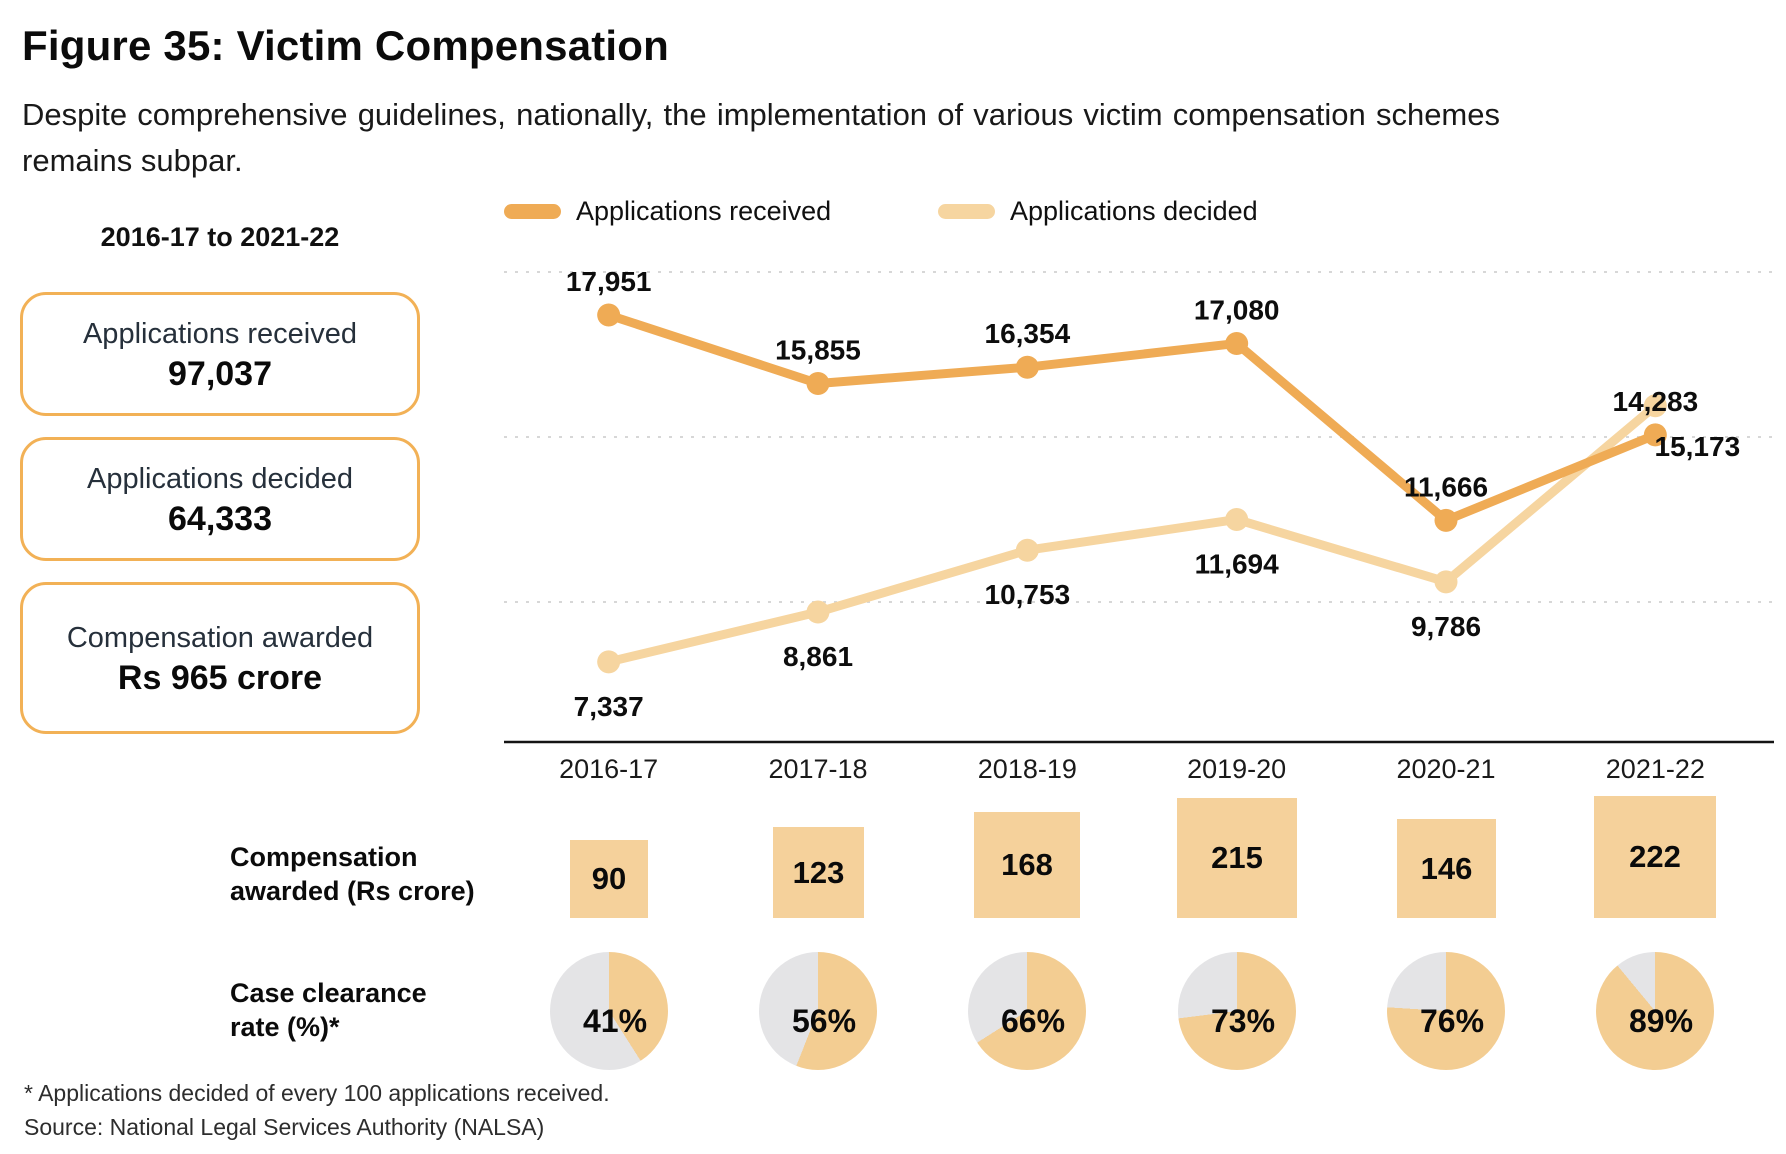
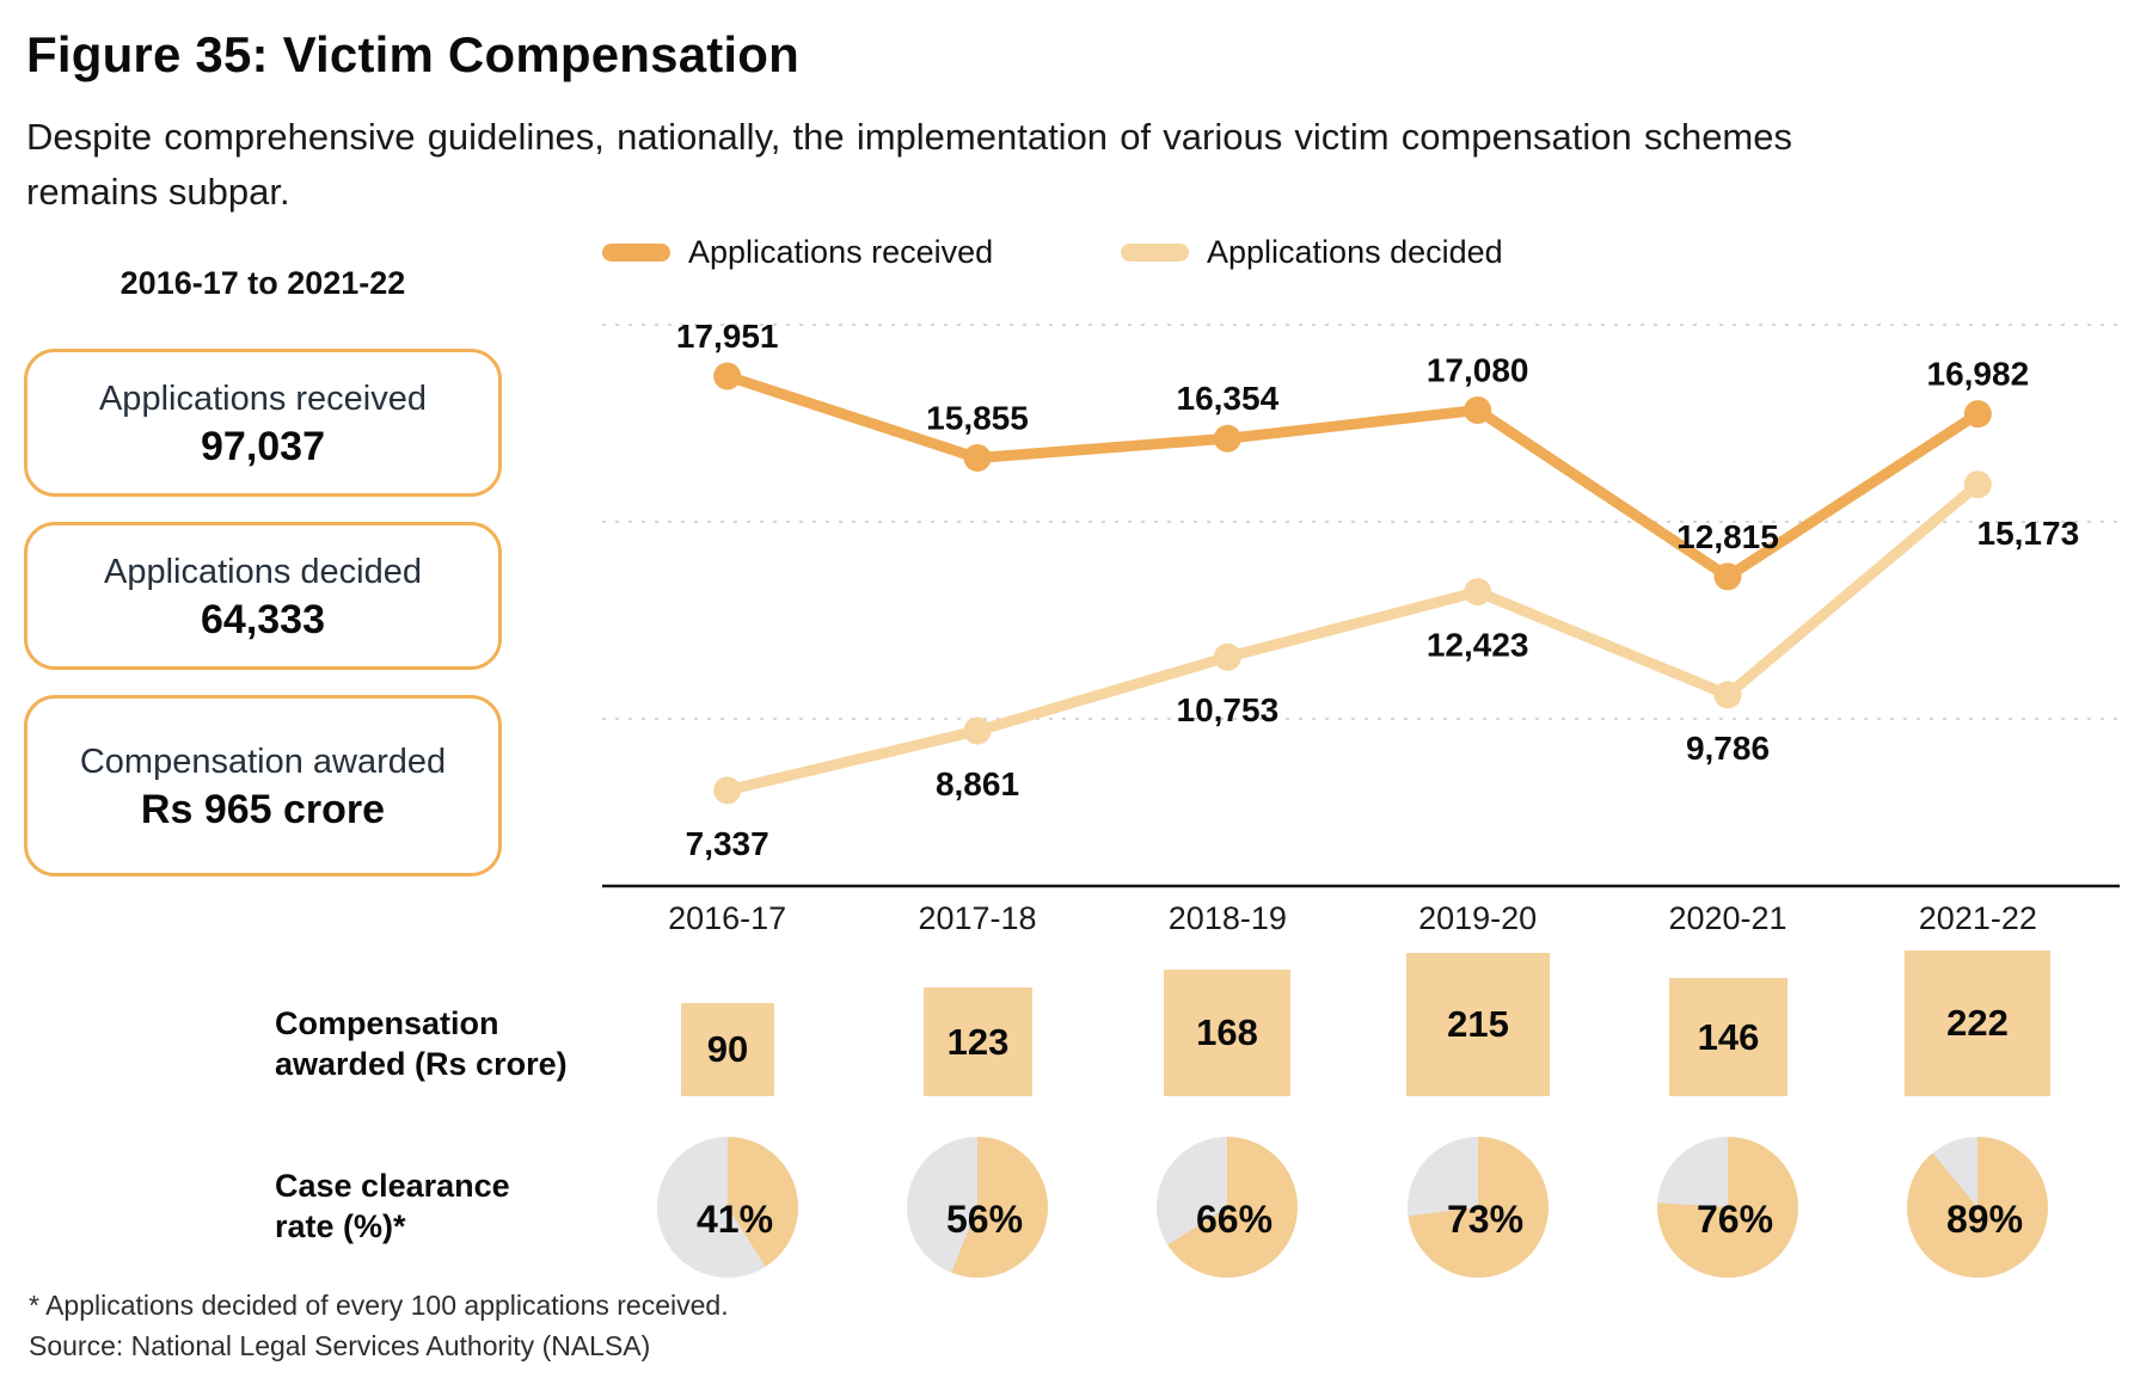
Applications decided/2019-20: 11,694 -> 12,423
Applications received/2020-21: 11,666 -> 12,815
Applications received/2021-22: 14,283 -> 16,982
